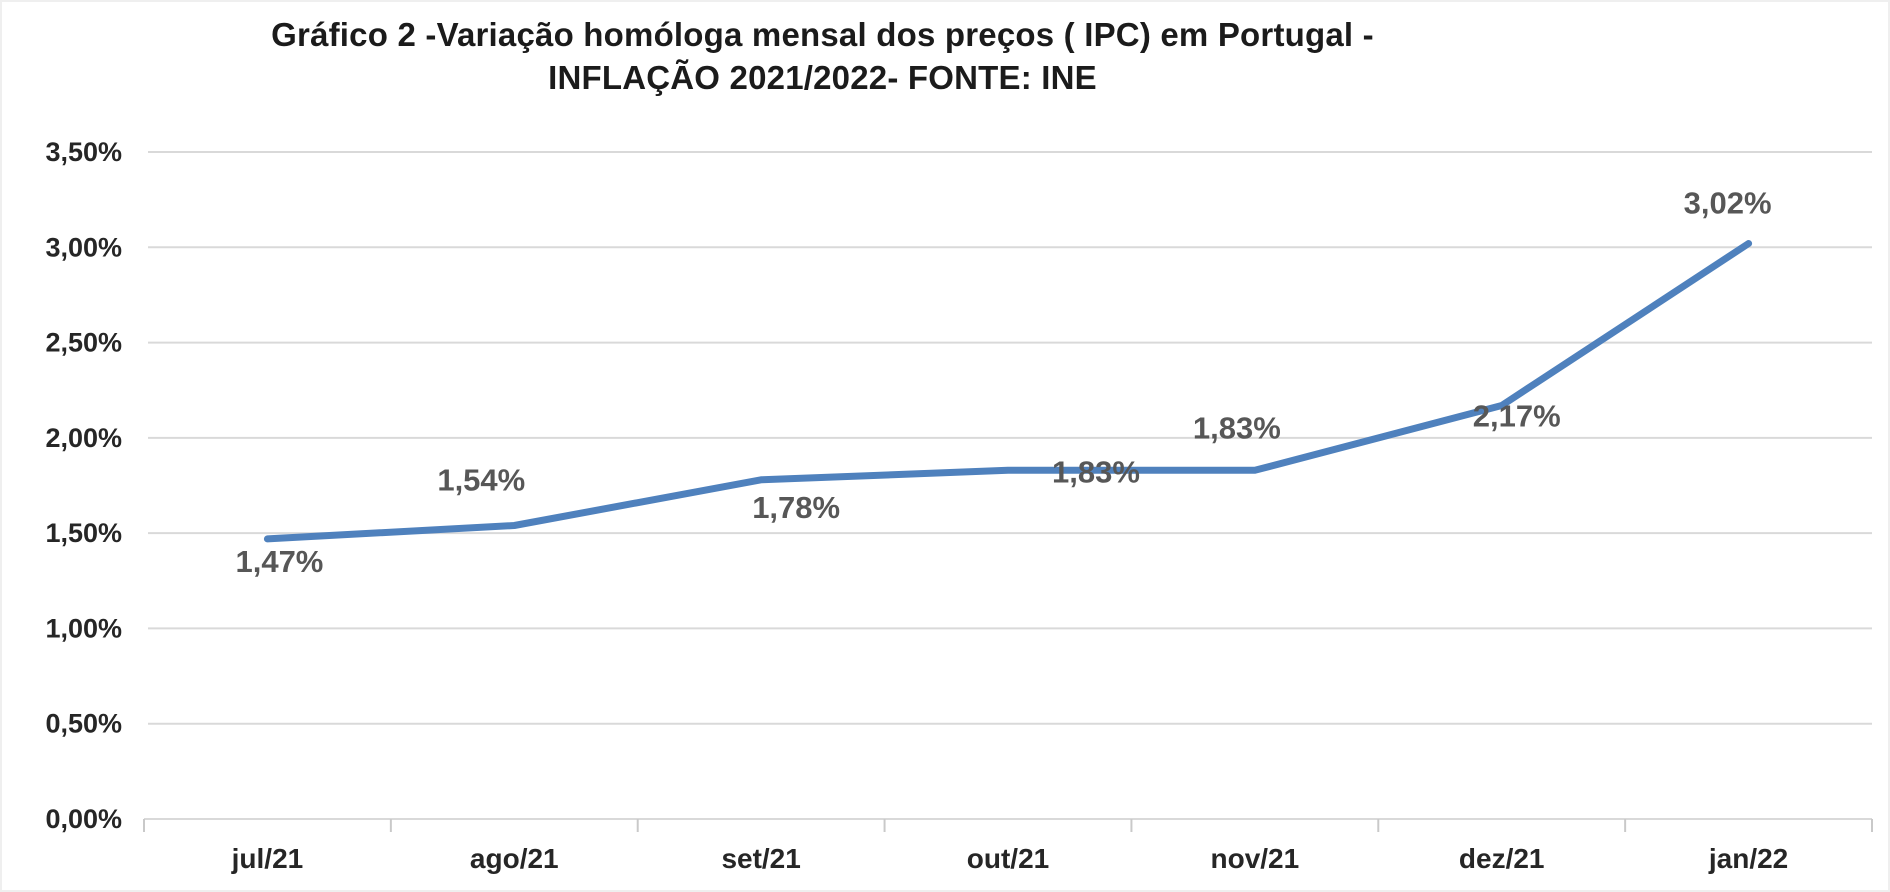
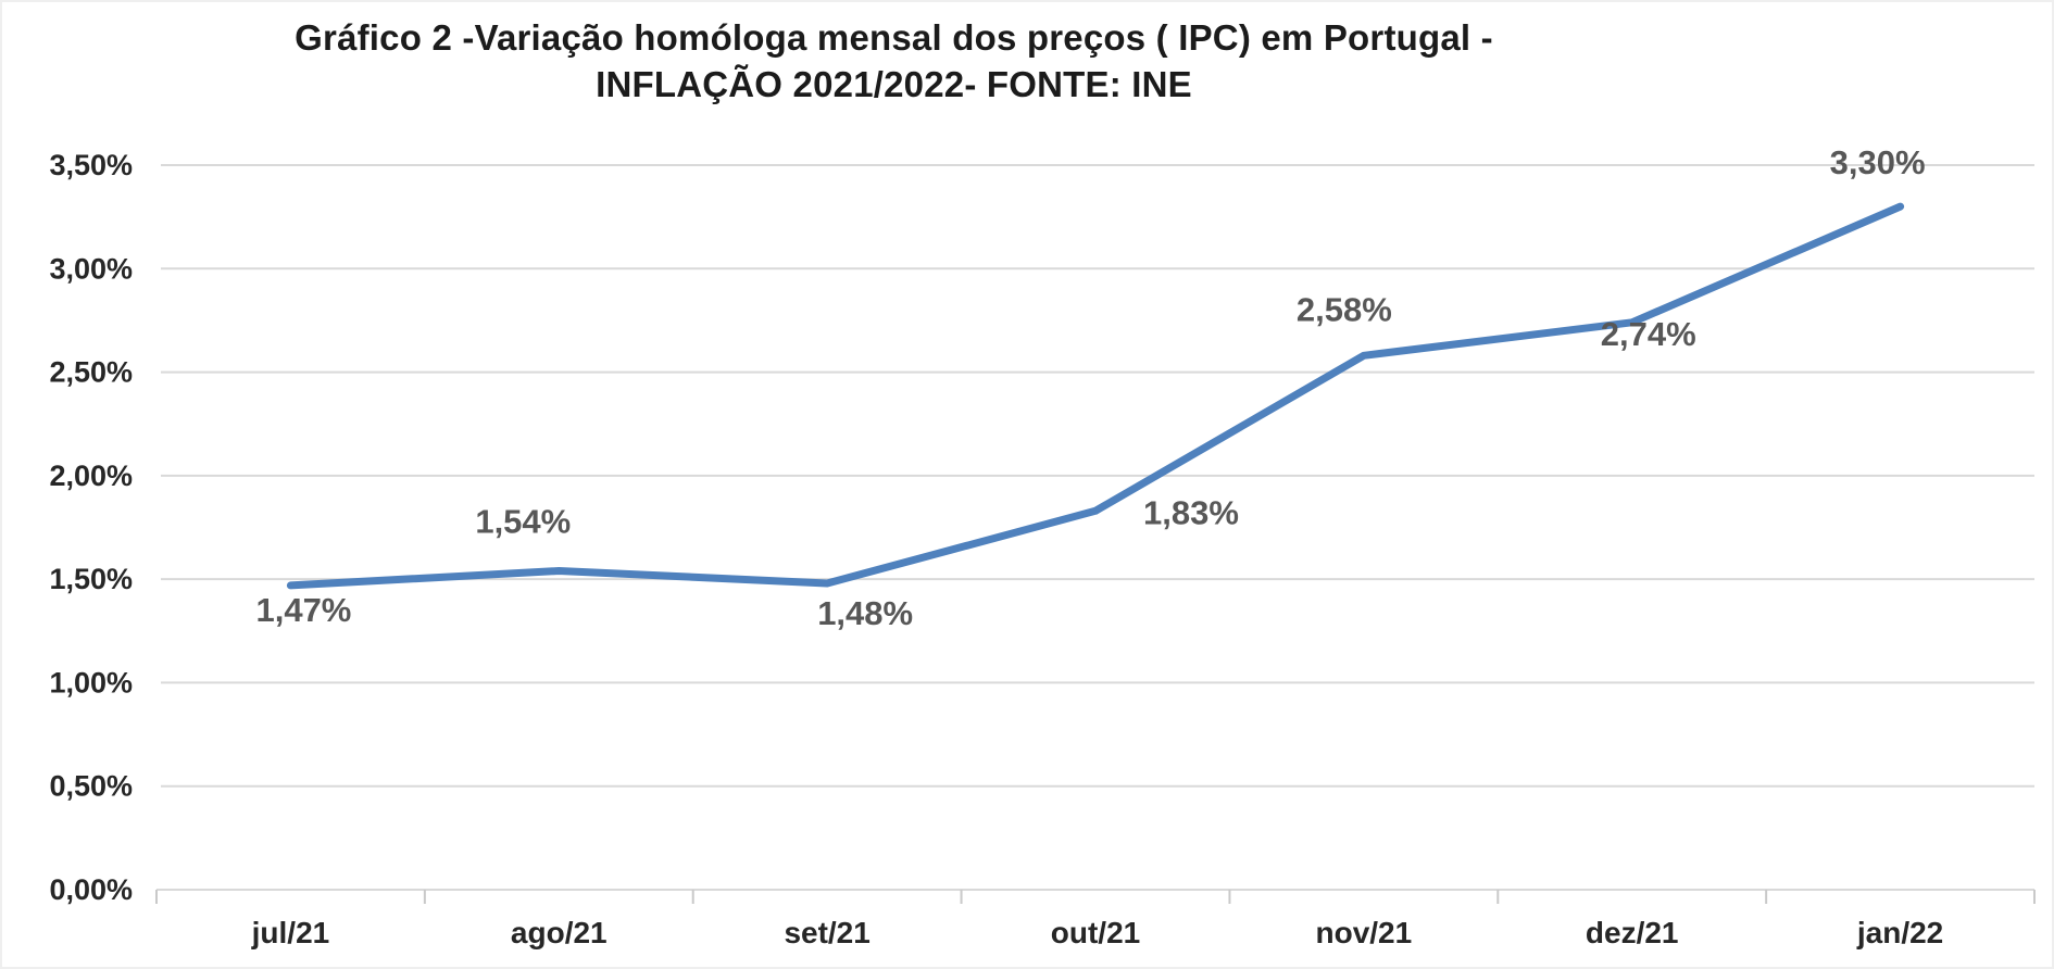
set/21: 1,78% -> 1,48%
nov/21: 1,83% -> 2,58%
dez/21: 2,17% -> 2,74%
jan/22: 3,02% -> 3,30%
